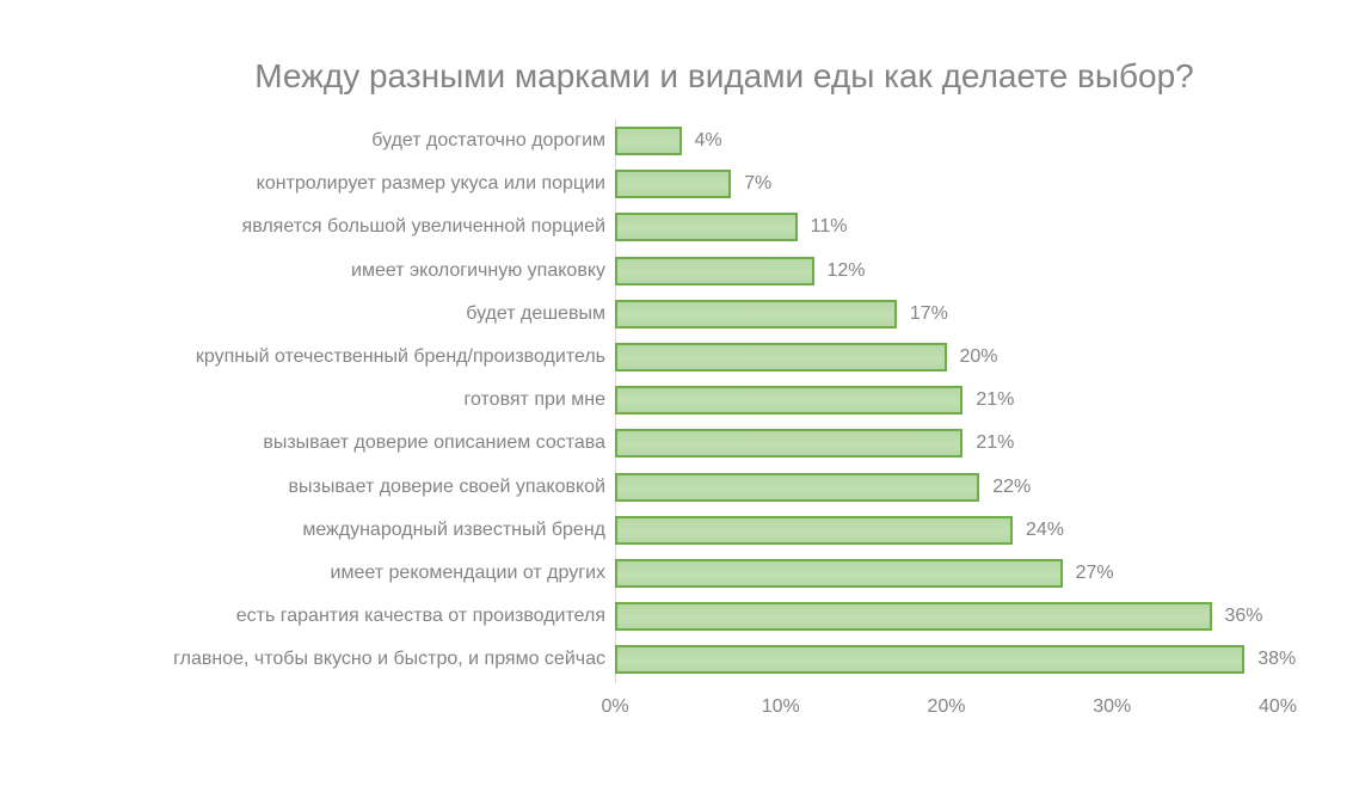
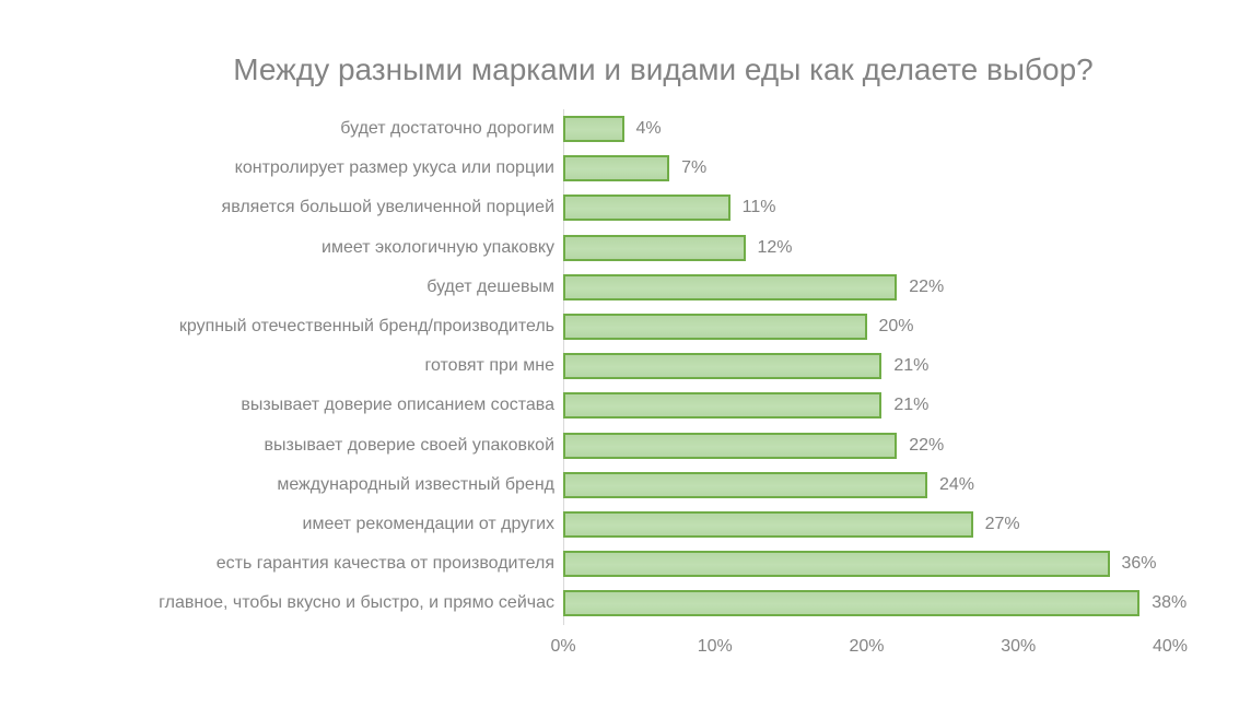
будет дешевым: 17% -> 22%
